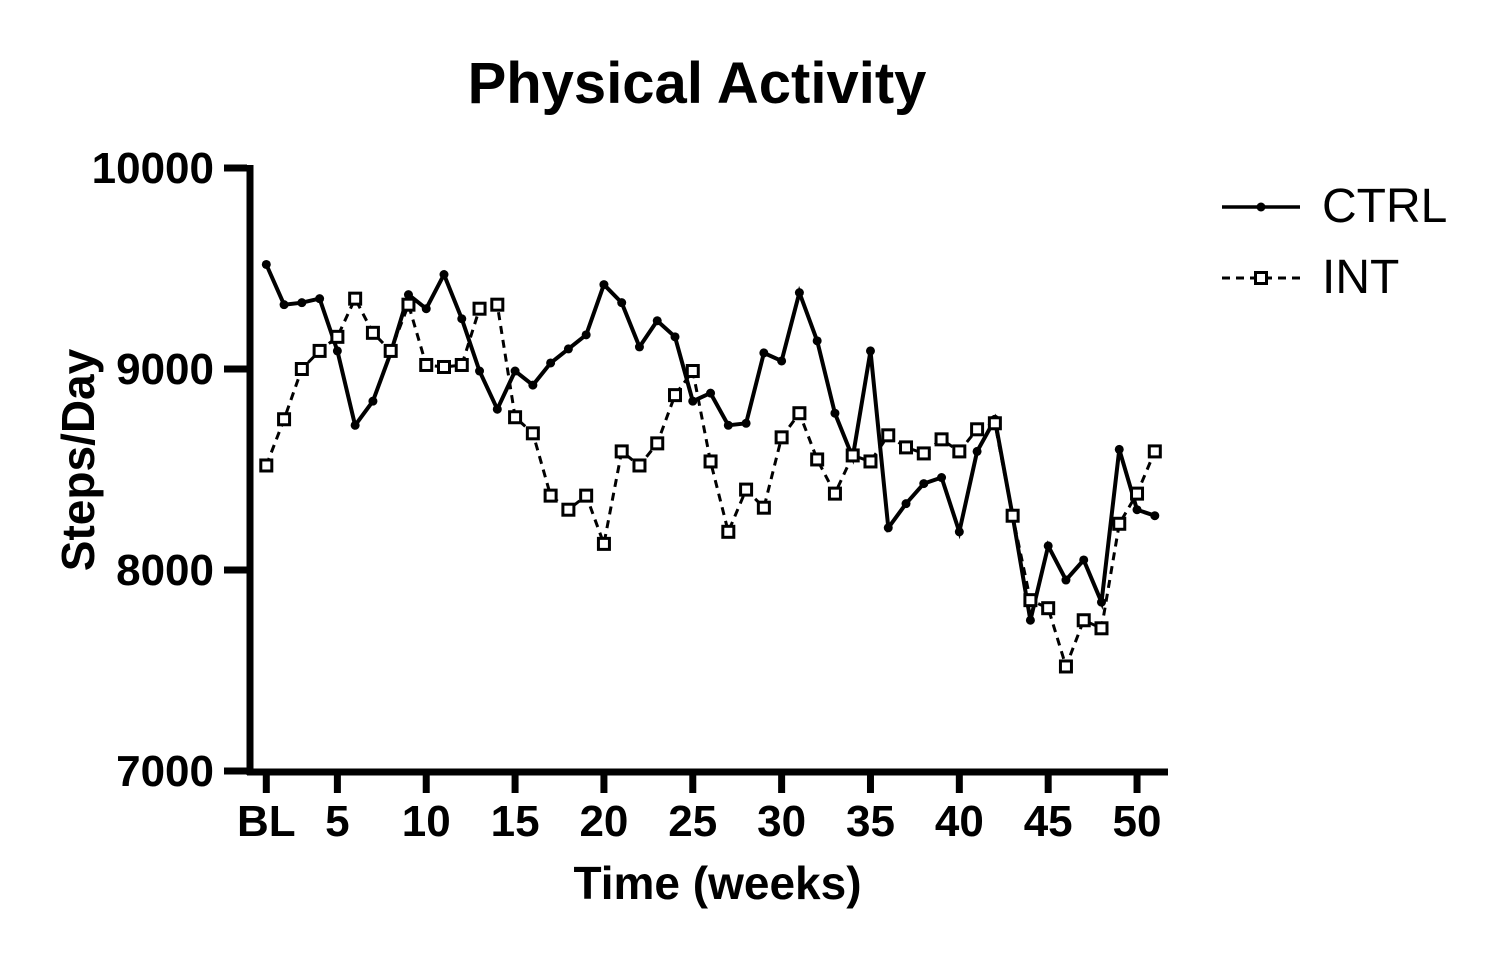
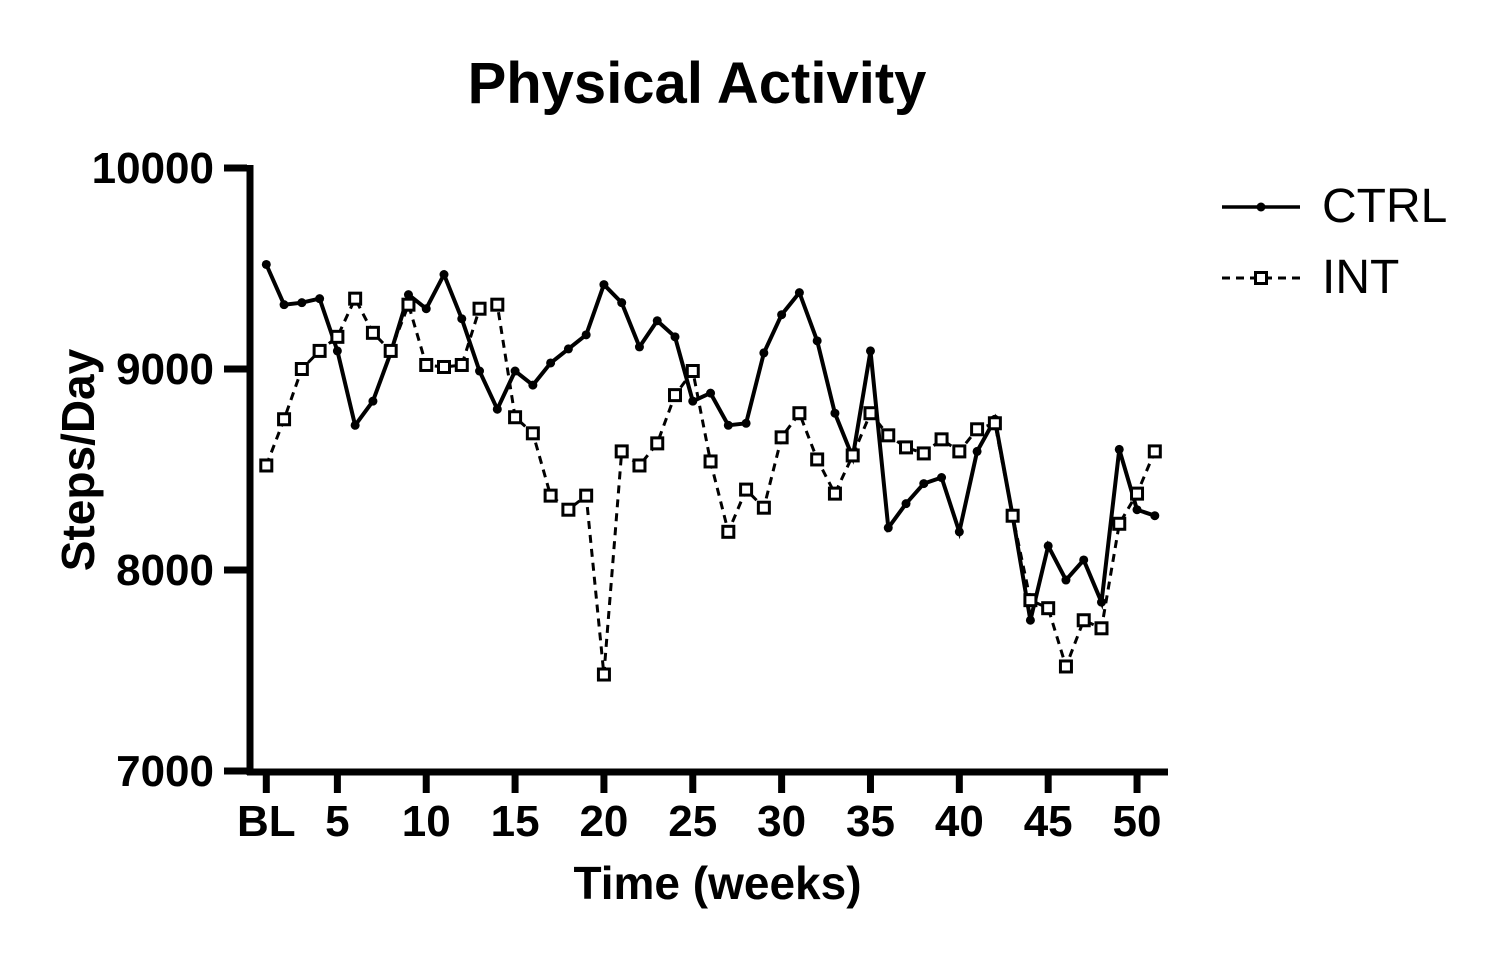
INT/20: 8130 -> 7480
CTRL/30: 9040 -> 9270
INT/35: 8540 -> 8780
